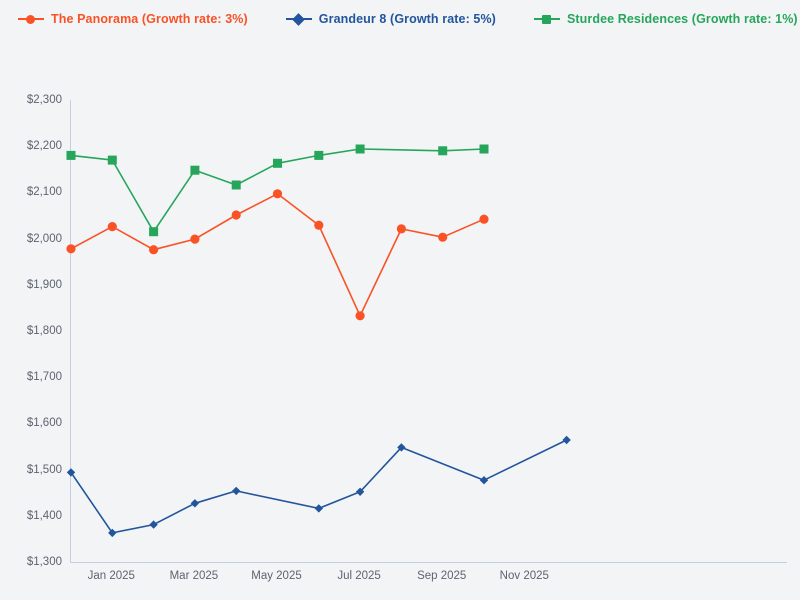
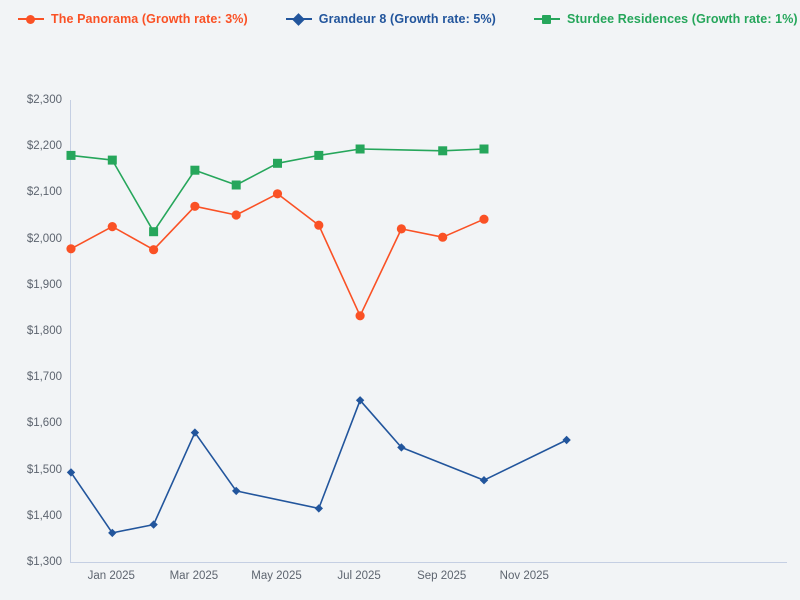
The Panorama (Growth rate: 3%)/Mar 2025: $2000 -> $2070
Grandeur 8 (Growth rate: 5%)/Mar 2025: $1430 -> $1580
Grandeur 8 (Growth rate: 5%)/Jul 2025: $1450 -> $1650
